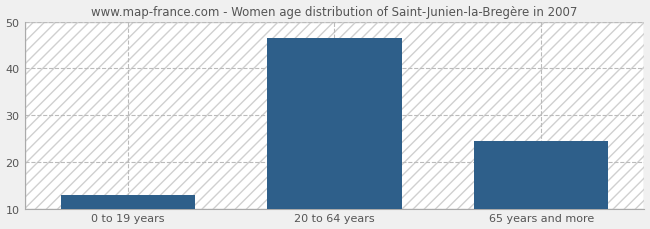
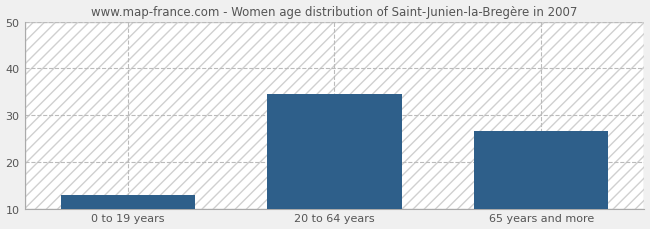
20 to 64 years: 46.5 -> 34.5
65 years and more: 24.5 -> 26.5
